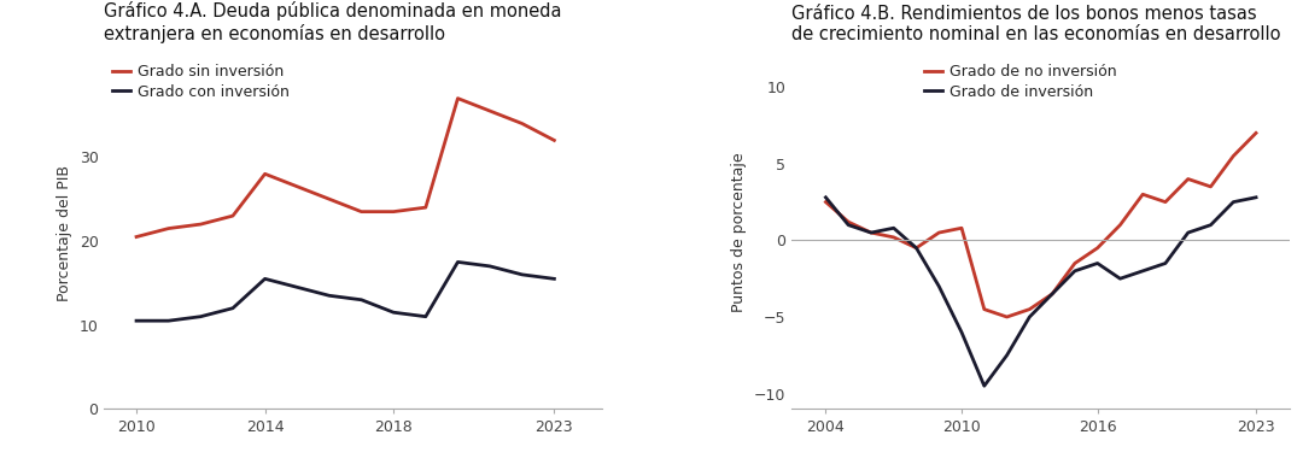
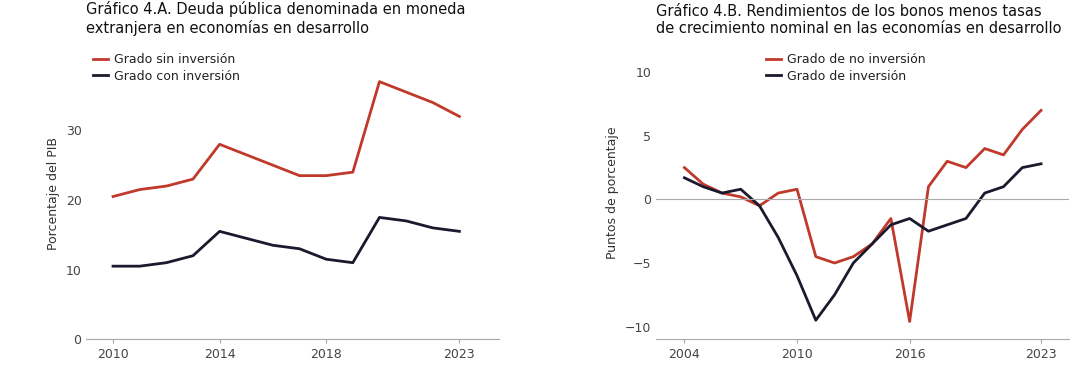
Grado de inversión/2004: 2.8 -> 1.7
Grado de no inversión/2016: -0.5 -> -9.6
